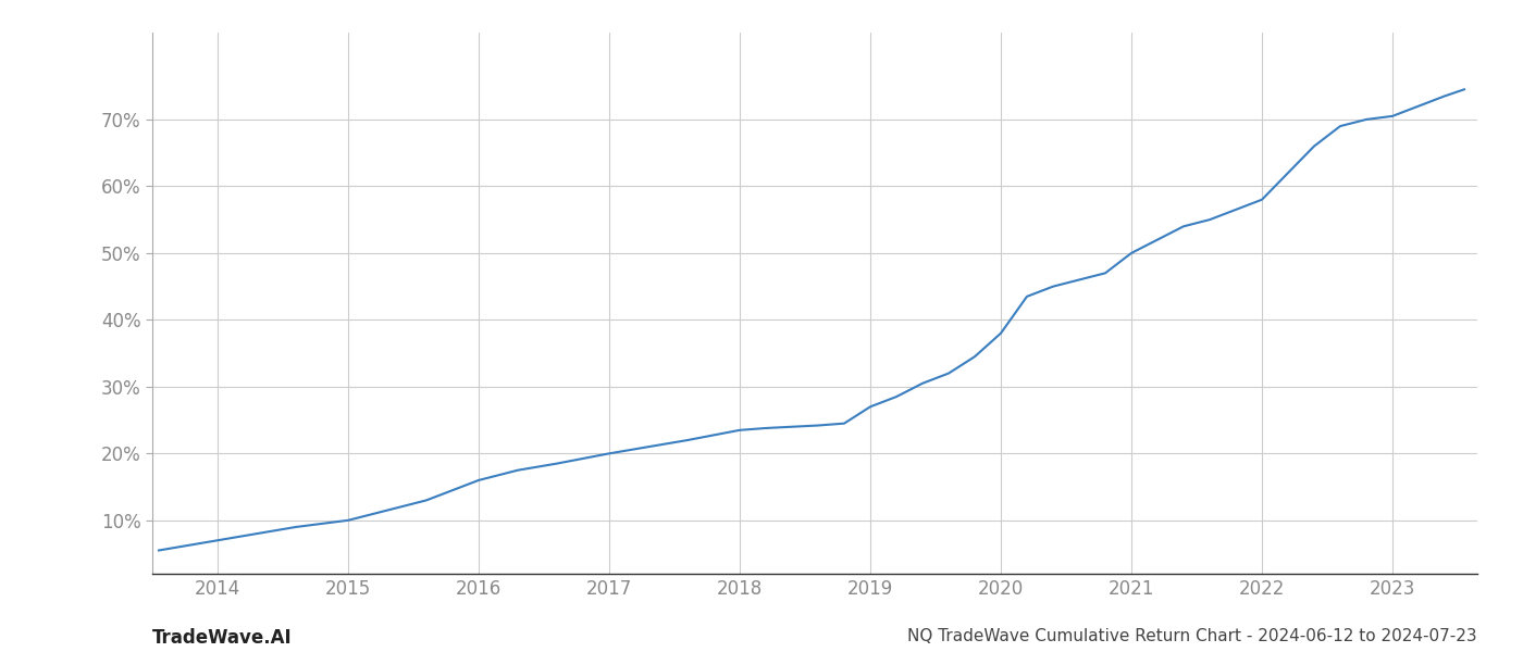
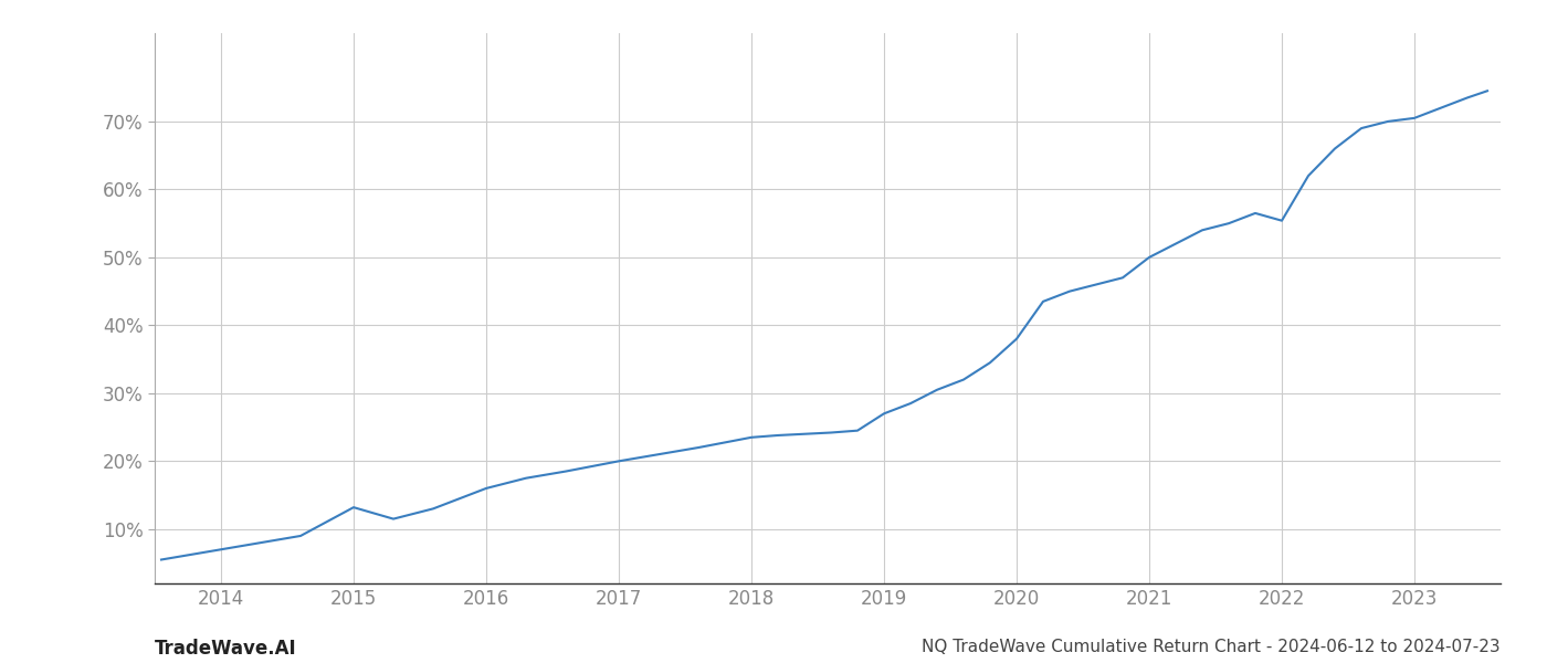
2015: 10.0% -> 13.2%
2022: 58.0% -> 55.4%
